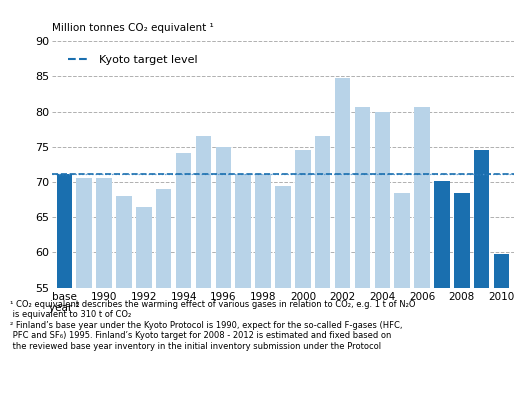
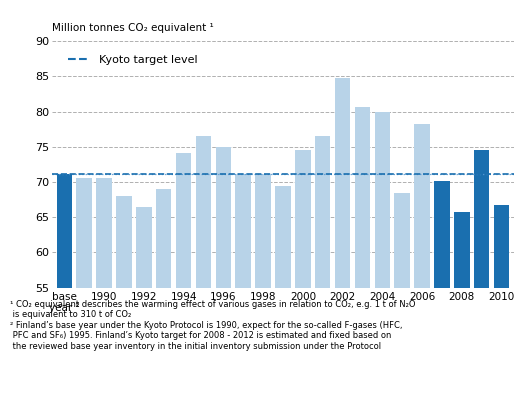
2006: 80.6 -> 78.3
2008: 68.4 -> 65.8
2010: 59.8 -> 66.7
